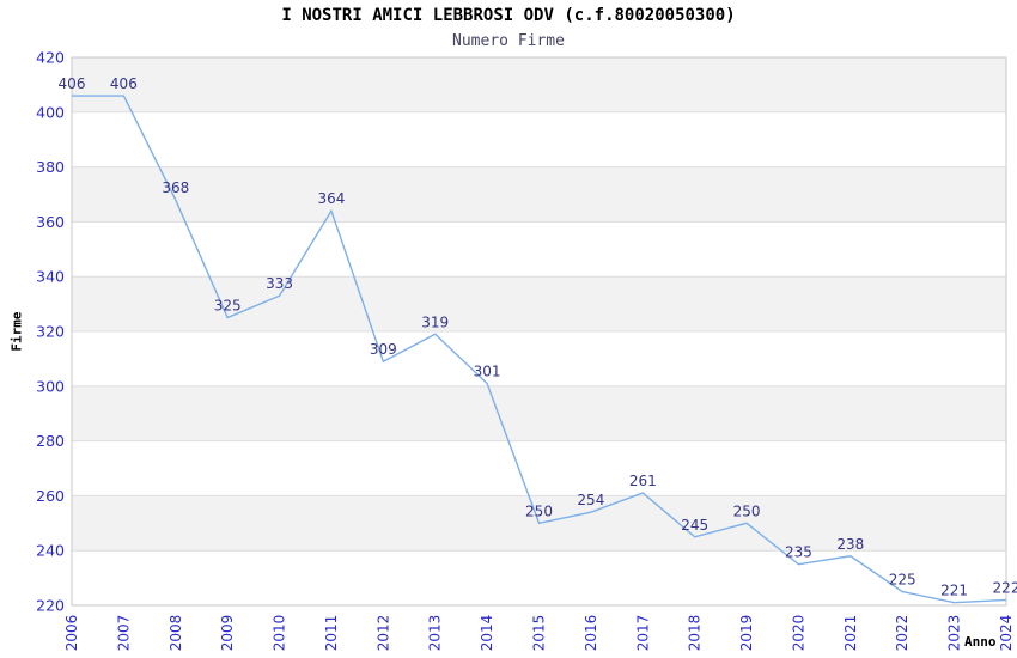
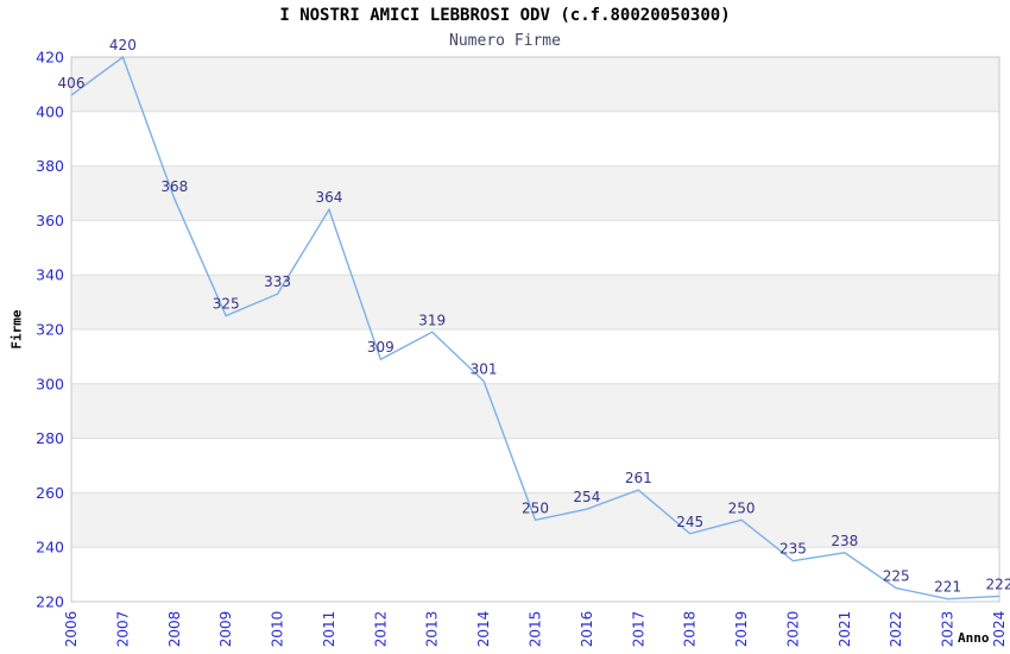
2007: 406 -> 420
